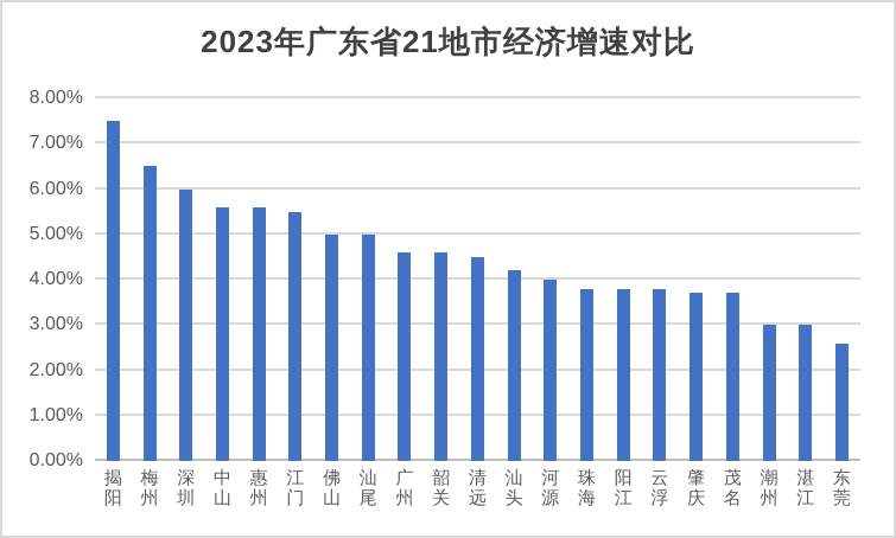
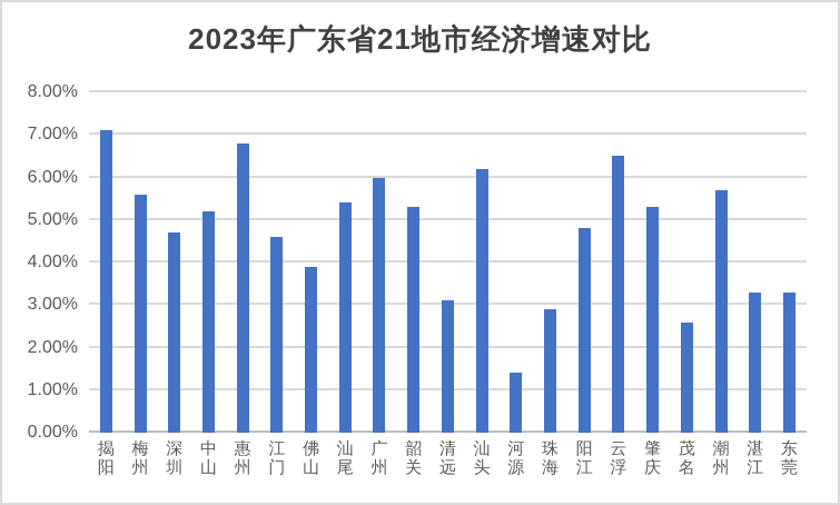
揭阳: 7.5% -> 7.1%
梅州: 6.5% -> 5.6%
深圳: 6.0% -> 4.7%
中山: 5.6% -> 5.2%
惠州: 5.6% -> 6.8%
江门: 5.5% -> 4.6%
佛山: 5.0% -> 3.9%
汕尾: 5.0% -> 5.4%
广州: 4.6% -> 6.0%
韶关: 4.6% -> 5.3%
清远: 4.5% -> 3.1%
汕头: 4.2% -> 6.2%
河源: 4.0% -> 1.4%
珠海: 3.8% -> 2.9%
阳江: 3.8% -> 4.8%
云浮: 3.8% -> 6.5%
肇庆: 3.7% -> 5.3%
茂名: 3.7% -> 2.6%
潮州: 3.0% -> 5.7%
湛江: 3.0% -> 3.3%
东莞: 2.6% -> 3.3%
